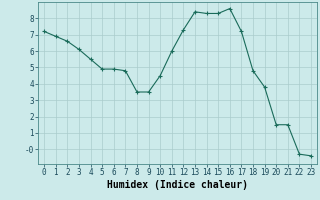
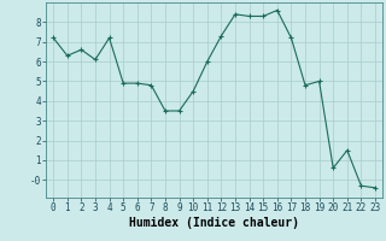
1: 6.9 -> 6.3
4: 5.5 -> 7.2
19: 3.8 -> 5.0
20: 1.5 -> 0.6
